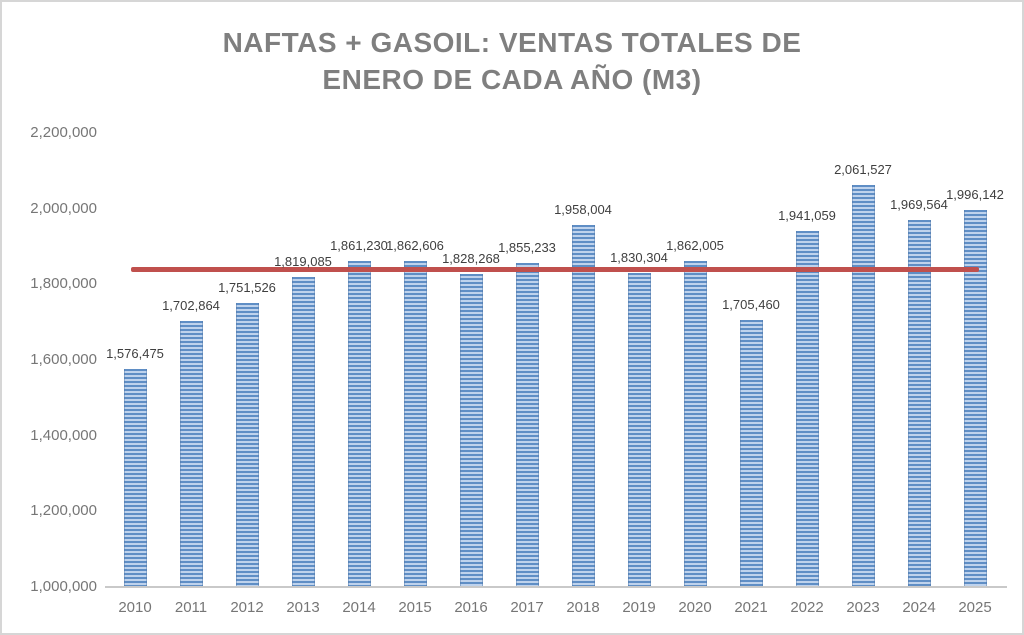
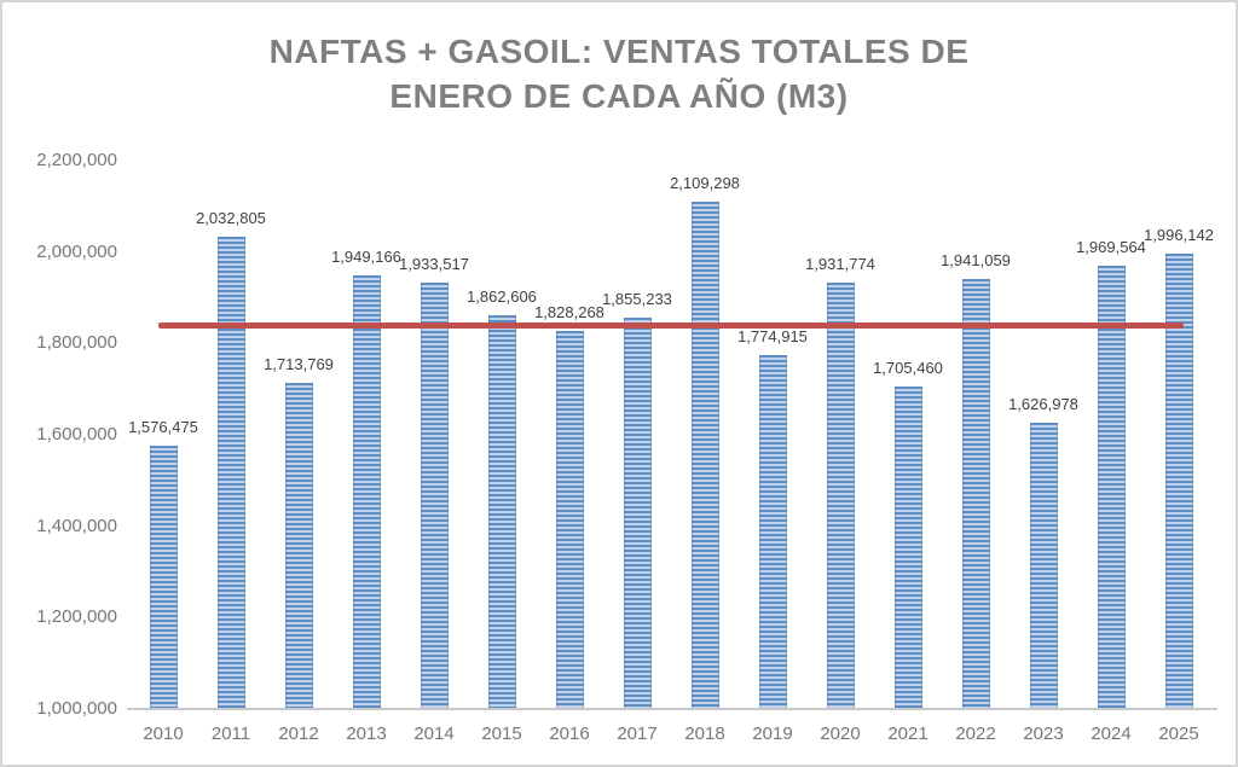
2011: 1,702,864 -> 2,032,805
2012: 1,751,526 -> 1,713,769
2013: 1,819,085 -> 1,949,166
2014: 1,861,230 -> 1,933,517
2018: 1,958,004 -> 2,109,298
2019: 1,830,304 -> 1,774,915
2020: 1,862,005 -> 1,931,774
2023: 2,061,527 -> 1,626,978
